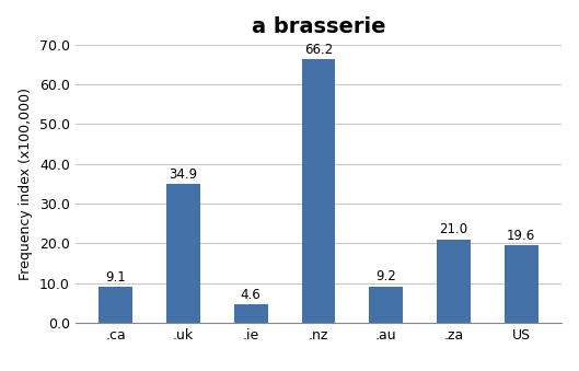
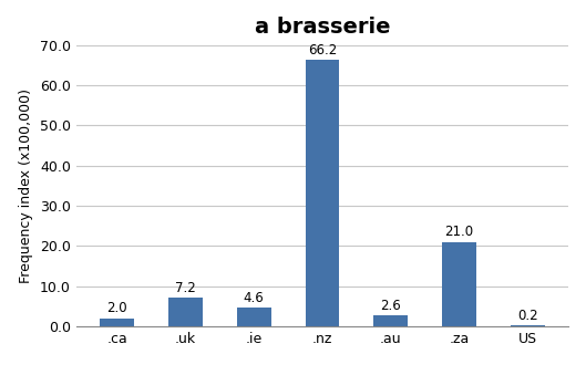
.ca: 9.1 -> 2.0
.uk: 34.9 -> 7.2
.au: 9.2 -> 2.6
US: 19.6 -> 0.2
